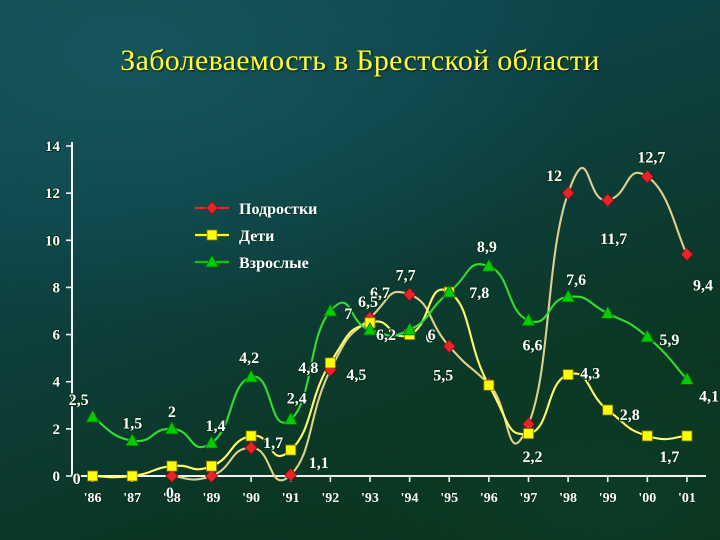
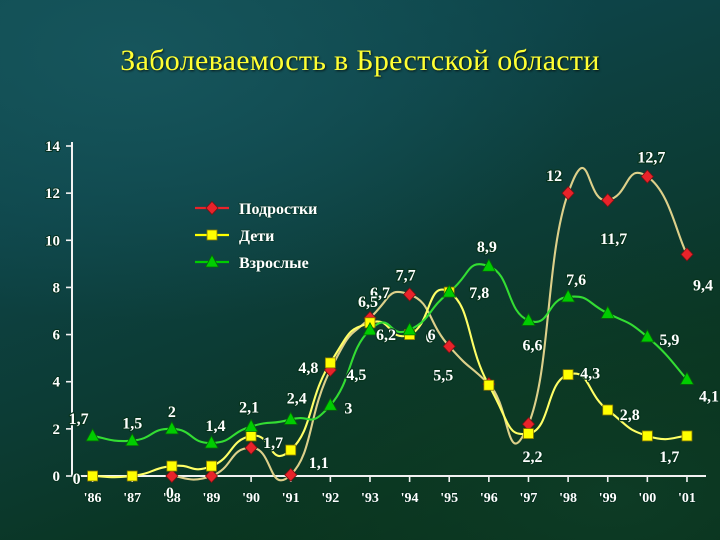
Взрослые/'86: 2,5 -> 1,7
Взрослые/'90: 4,2 -> 2,1
Взрослые/'92: 7 -> 3
